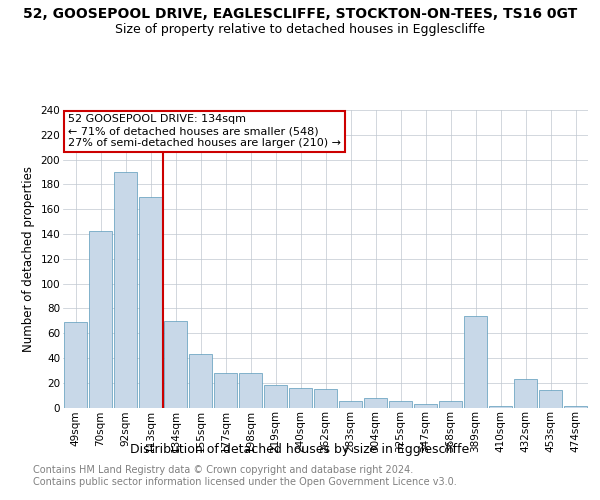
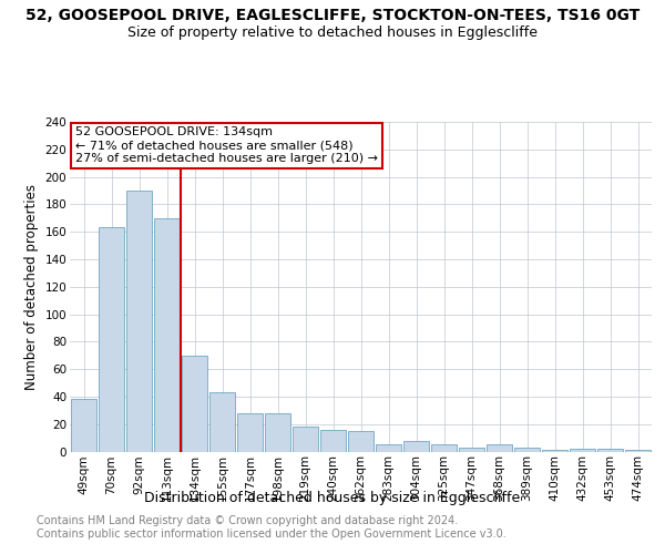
49sqm: 69 -> 38
70sqm: 142 -> 163
389sqm: 74 -> 3
432sqm: 23 -> 2
453sqm: 14 -> 2
